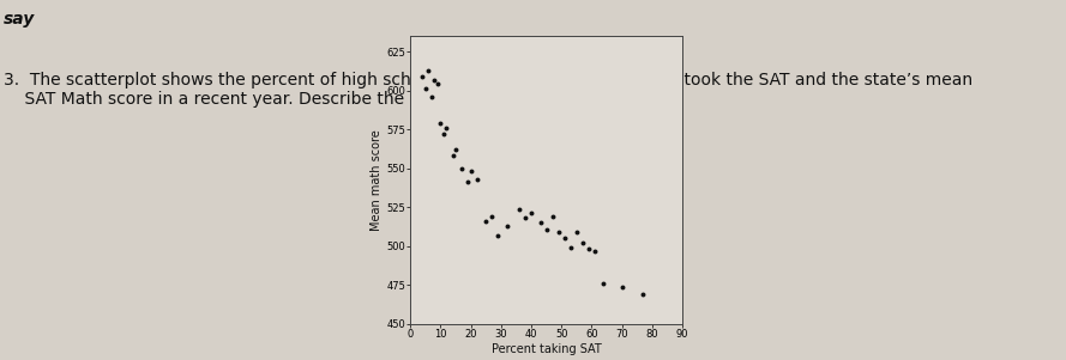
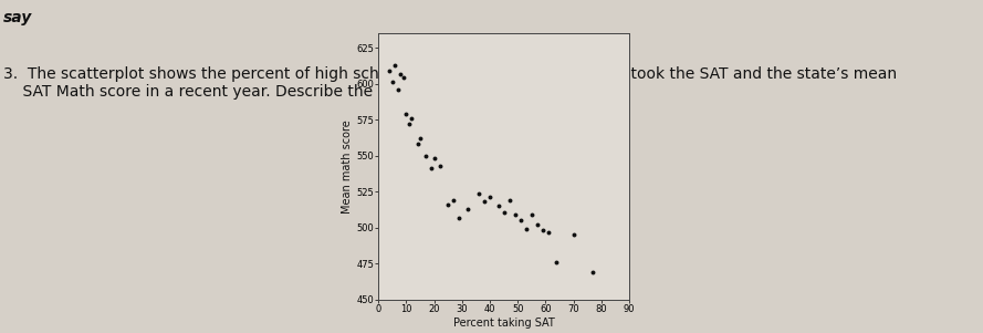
70: 474 -> 495
